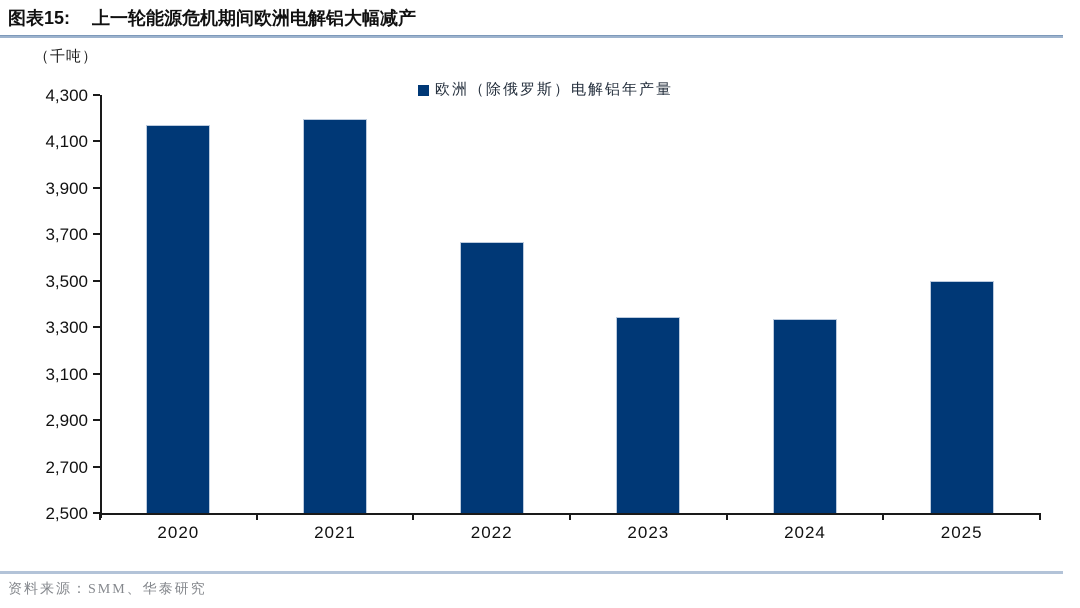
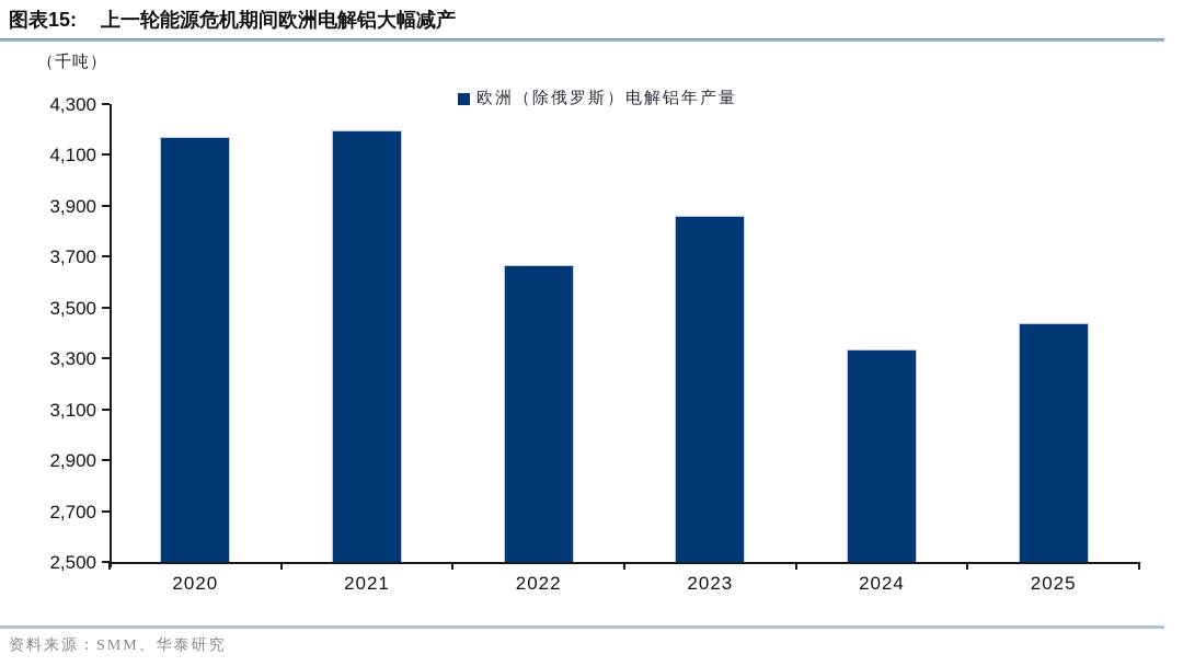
2023: 3340 -> 3860
2025: 3500 -> 3440
